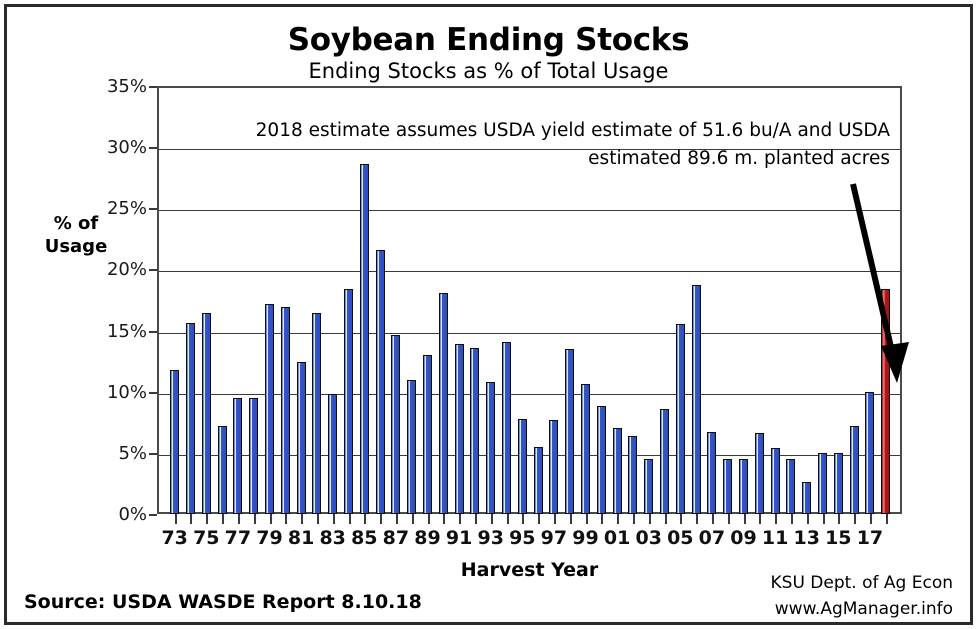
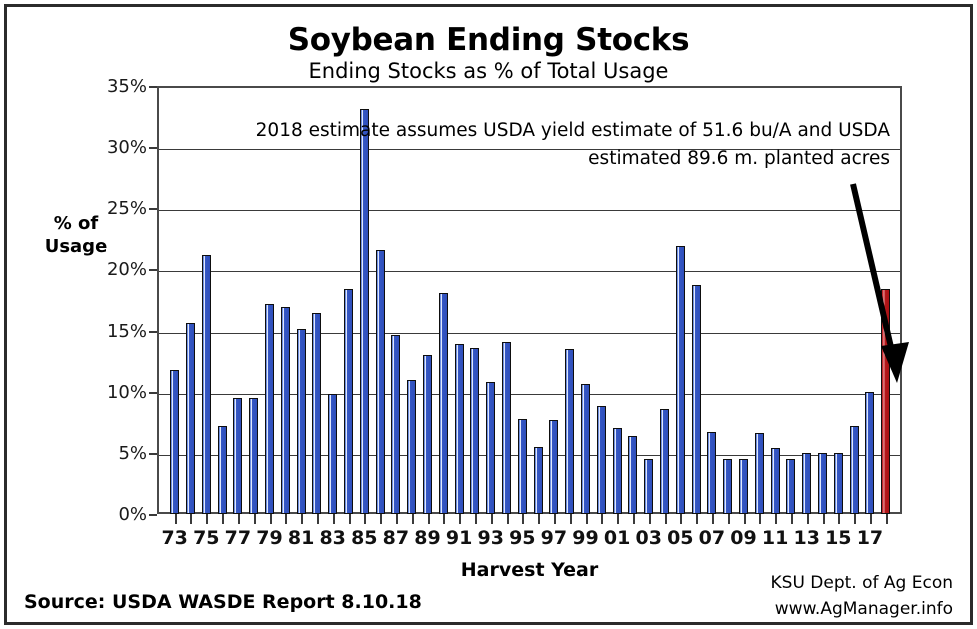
75: 16.4% -> 21.2%
81: 12.4% -> 15.1%
85: 28.6% -> 33.1%
05: 15.5% -> 21.9%
13: 2.6% -> 5.0%
